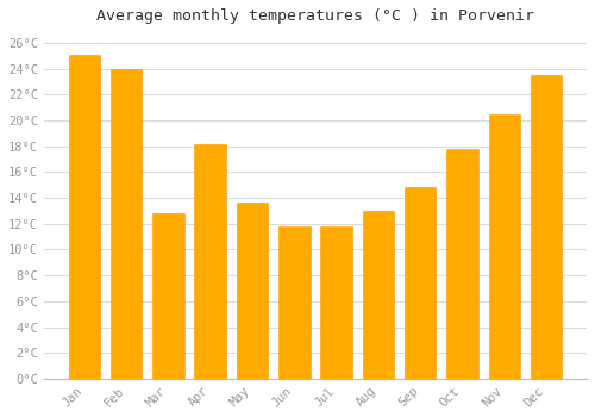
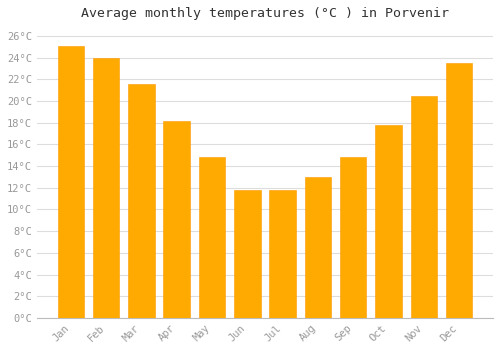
Mar: 12.8°C -> 21.6°C
May: 13.6°C -> 14.8°C
